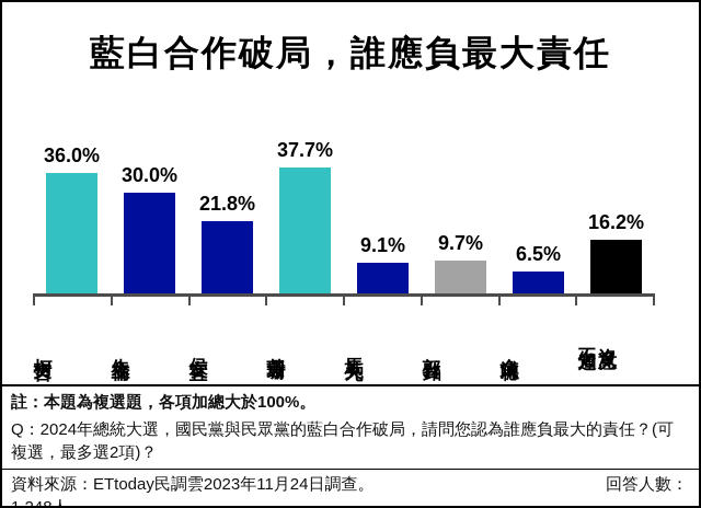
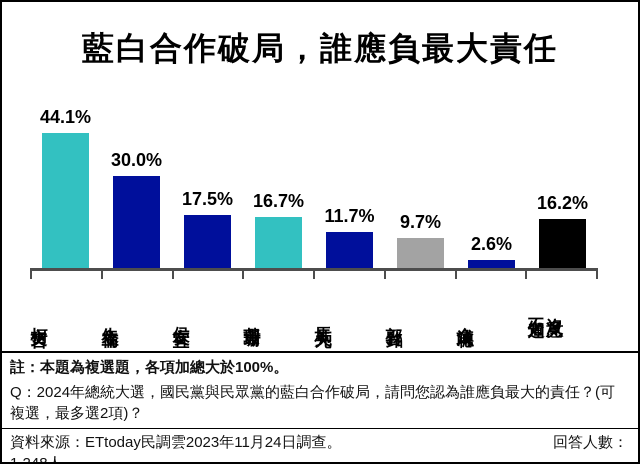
柯文哲: 36.0% -> 44.1%
侯友宜: 21.8% -> 17.5%
黃珊珊: 37.7% -> 16.7%
馬英九: 9.1% -> 11.7%
金溥聰: 6.5% -> 2.6%
